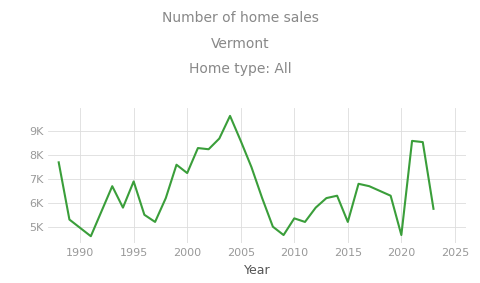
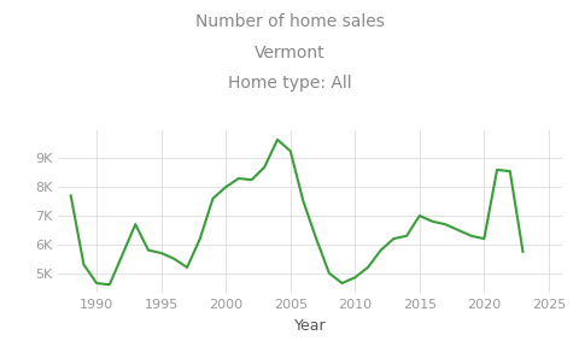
1990: 4.95K -> 4.65K
1995: 6.90K -> 5.70K
2000: 7.25K -> 8.00K
2005: 8.60K -> 9.25K
2010: 5.35K -> 4.85K
2015: 5.20K -> 7.00K
2020: 4.65K -> 6.20K
